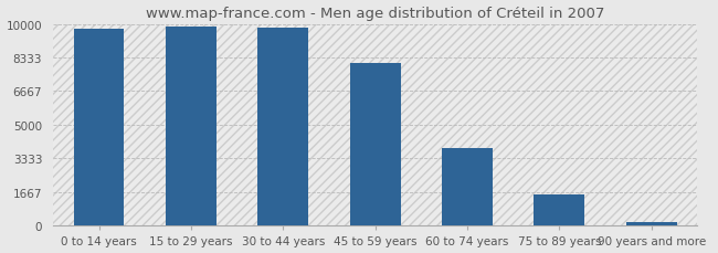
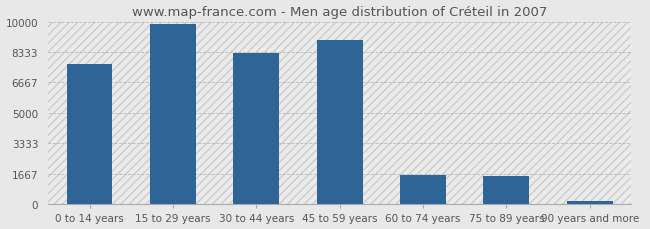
0 to 14 years: 9800 -> 7700
30 to 44 years: 9800 -> 8300
45 to 59 years: 8000 -> 9000
60 to 74 years: 3800 -> 1600
